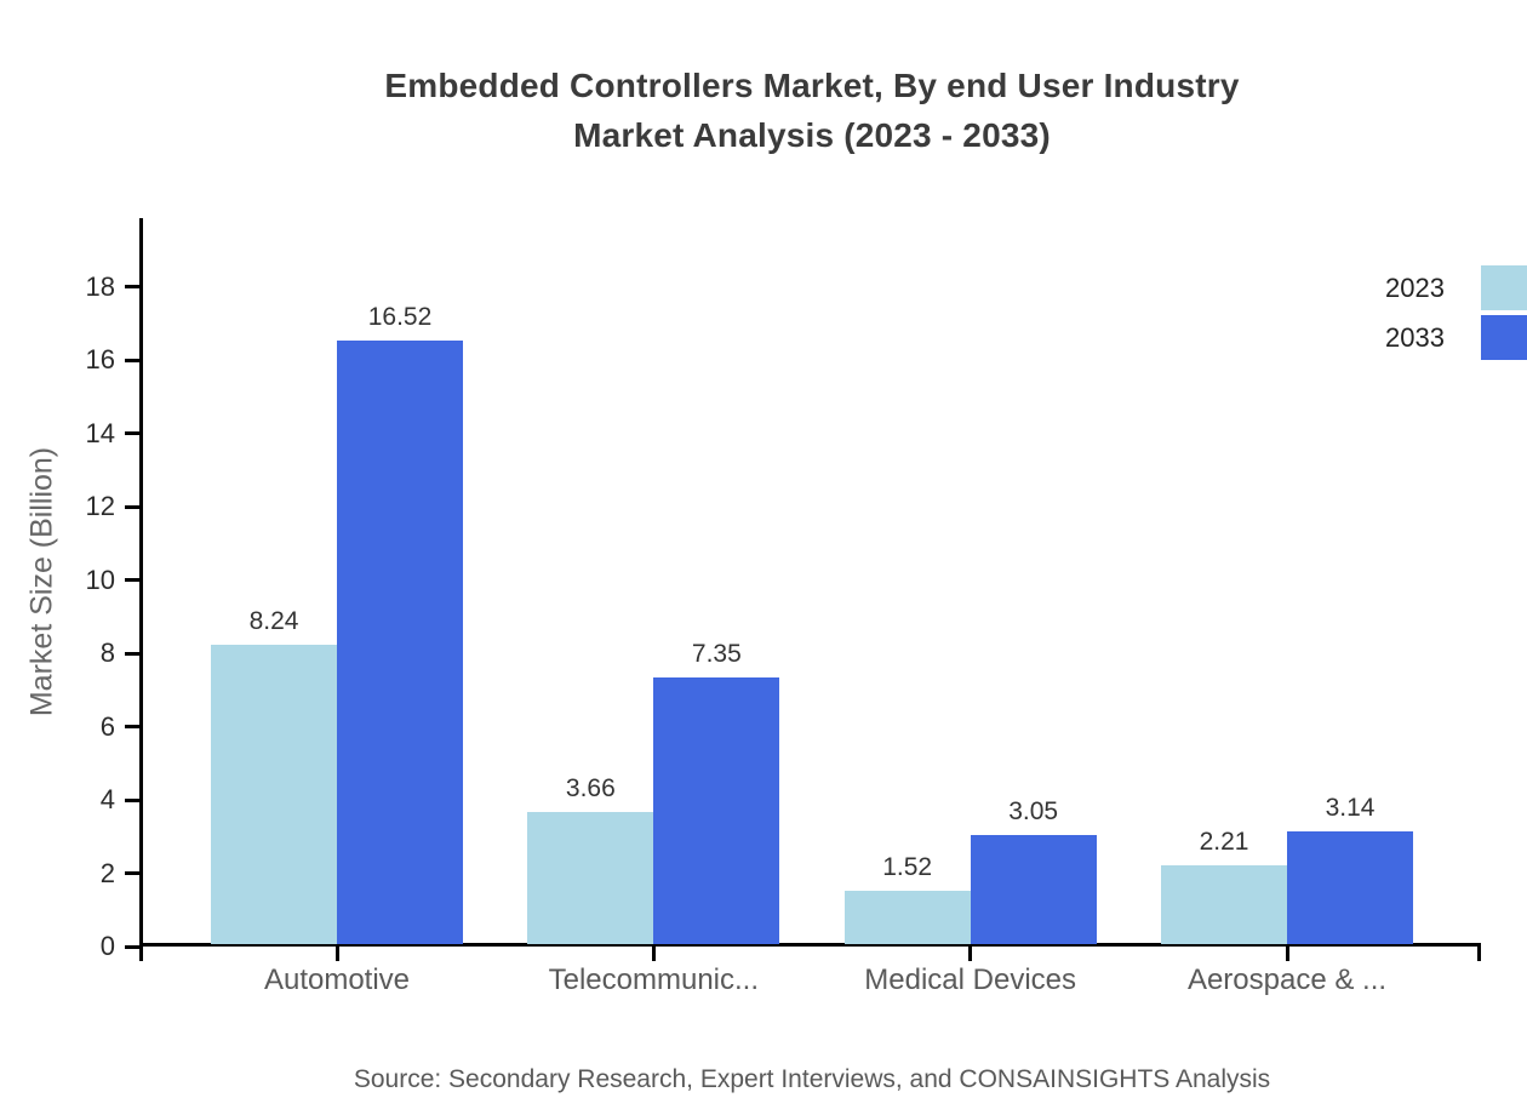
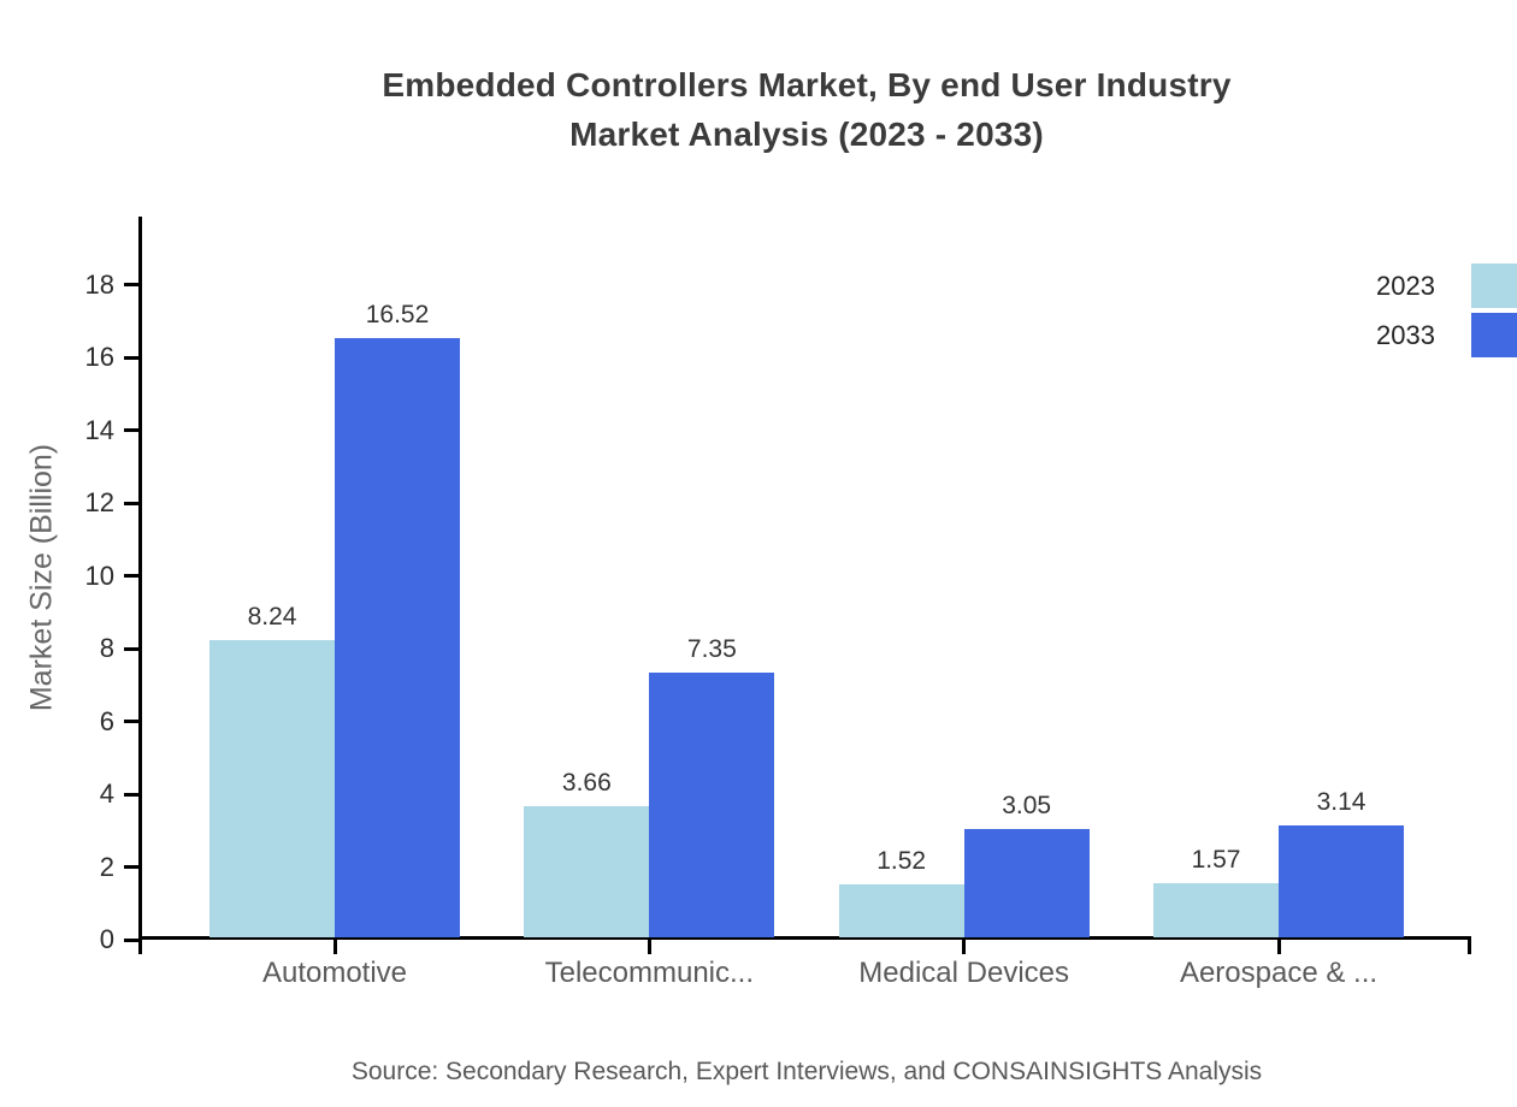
2023/Aerospace & ...: 2.21 -> 1.57
